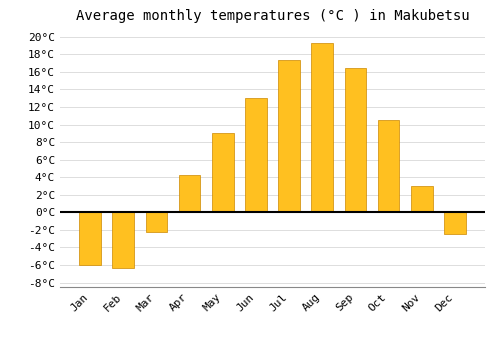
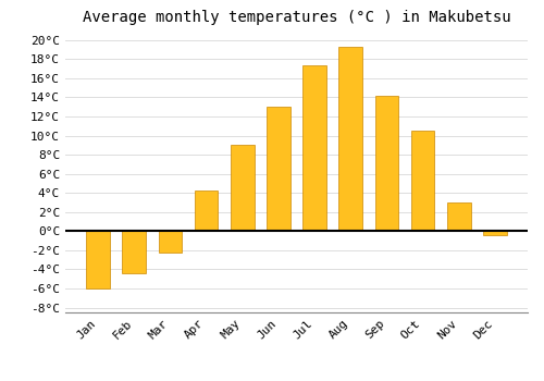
Feb: -6.3°C -> -4.4°C
Sep: 16.5°C -> 14.2°C
Dec: -2.5°C -> -0.4°C
